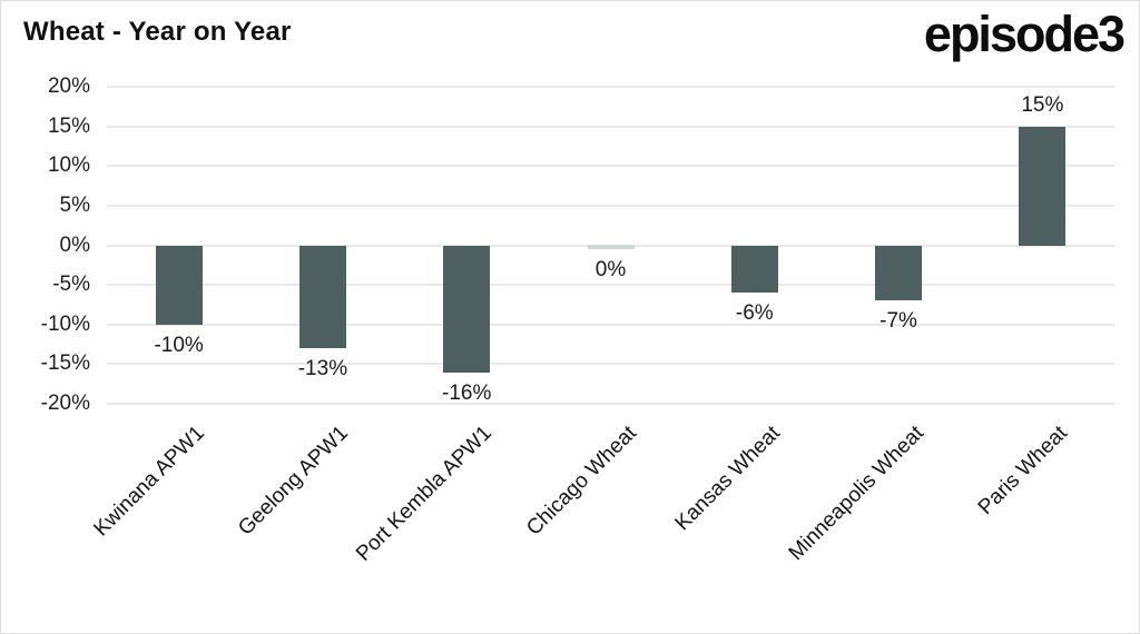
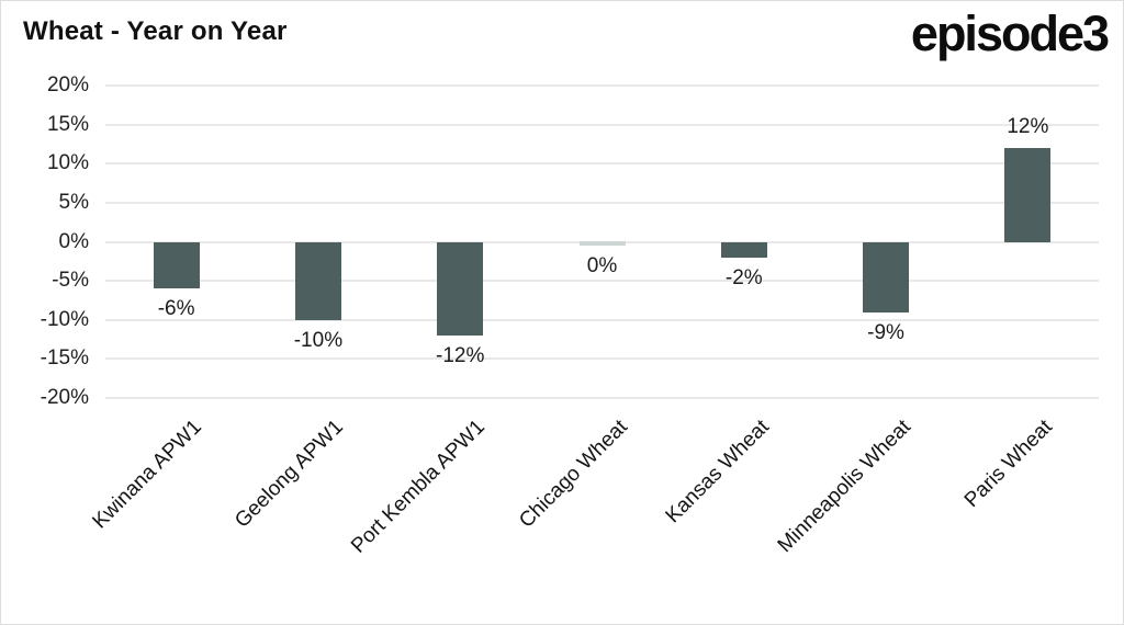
Kwinana APW1: -10% -> -6%
Geelong APW1: -13% -> -10%
Port Kembla APW1: -16% -> -12%
Kansas Wheat: -6% -> -2%
Minneapolis Wheat: -7% -> -9%
Paris Wheat: 15% -> 12%
